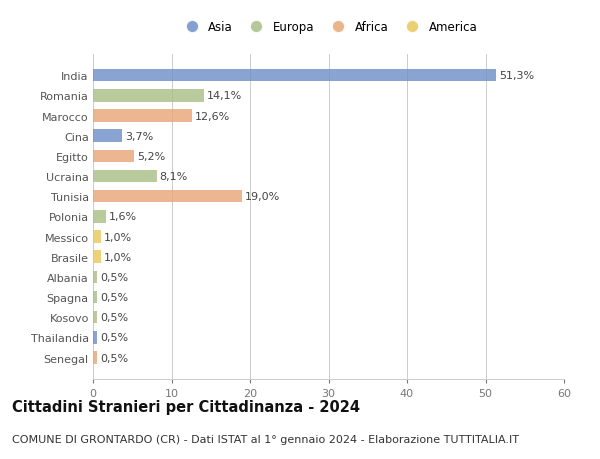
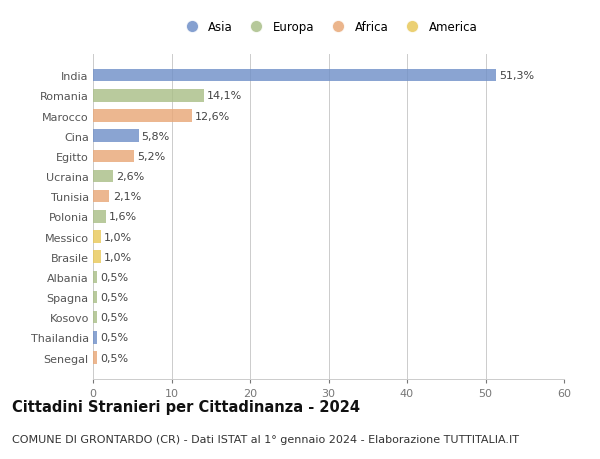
Cina: 3,7% -> 5,8%
Ucraina: 8,1% -> 2,6%
Tunisia: 19,0% -> 2,1%
